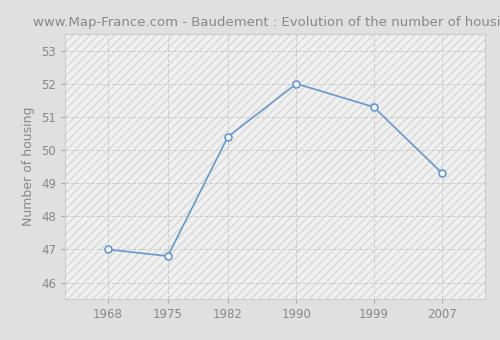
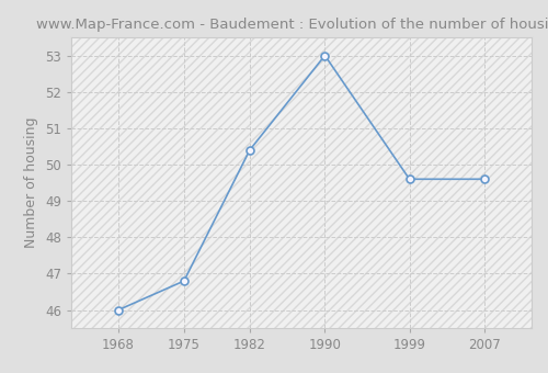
1968: 47.0 -> 46.0
1990: 52.0 -> 53.0
1999: 51.3 -> 49.6
2007: 49.3 -> 49.6
